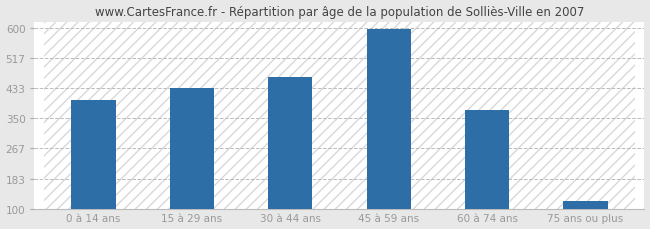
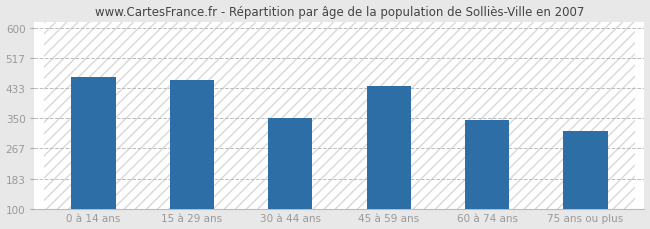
0 à 14 ans: 400 -> 465
15 à 29 ans: 433 -> 455
30 à 44 ans: 463 -> 350
45 à 59 ans: 597 -> 440
60 à 74 ans: 372 -> 345
75 ans ou plus: 120 -> 315
